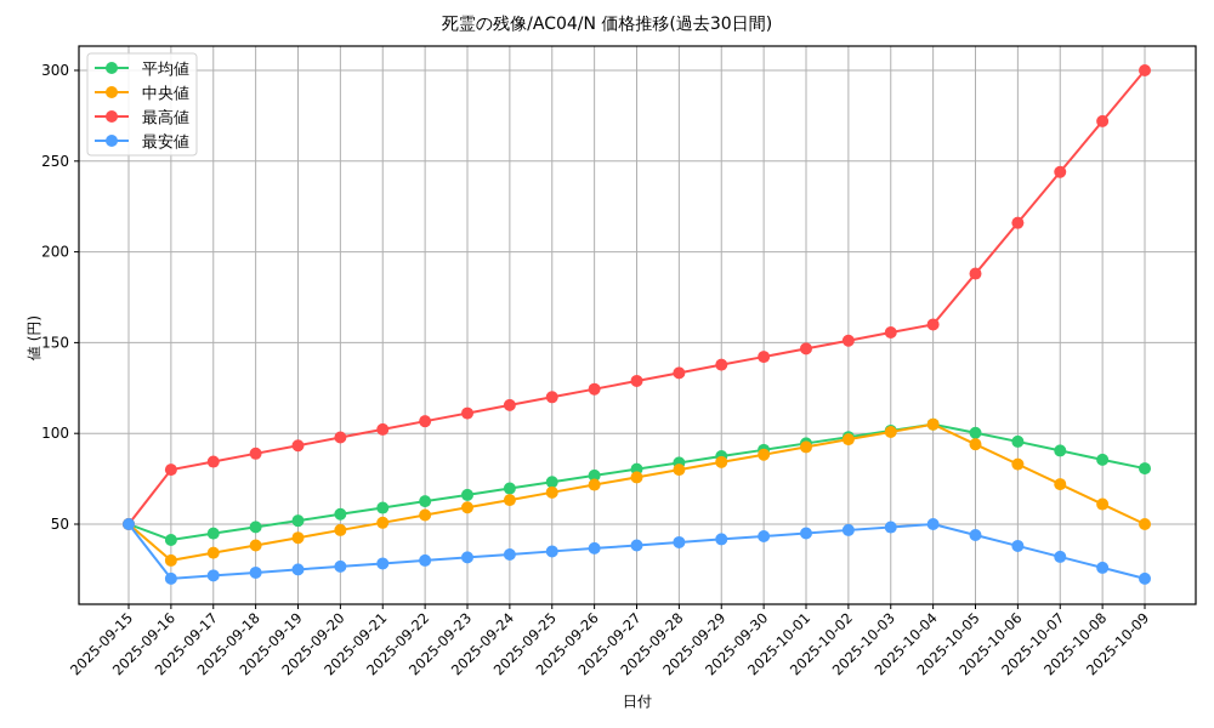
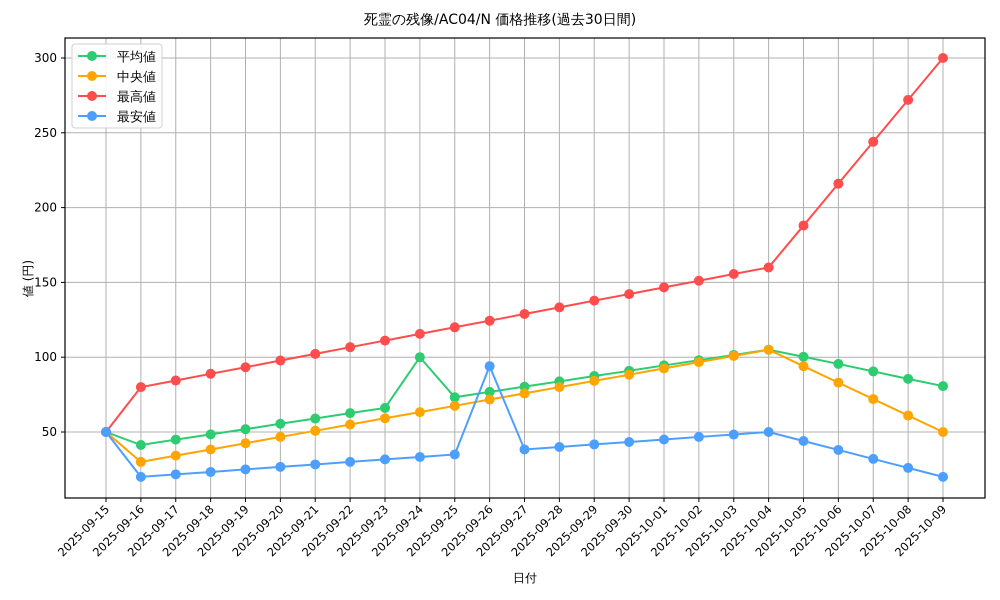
平均値/2025-09-24: 70 -> 100
最安値/2025-09-26: 37 -> 94
